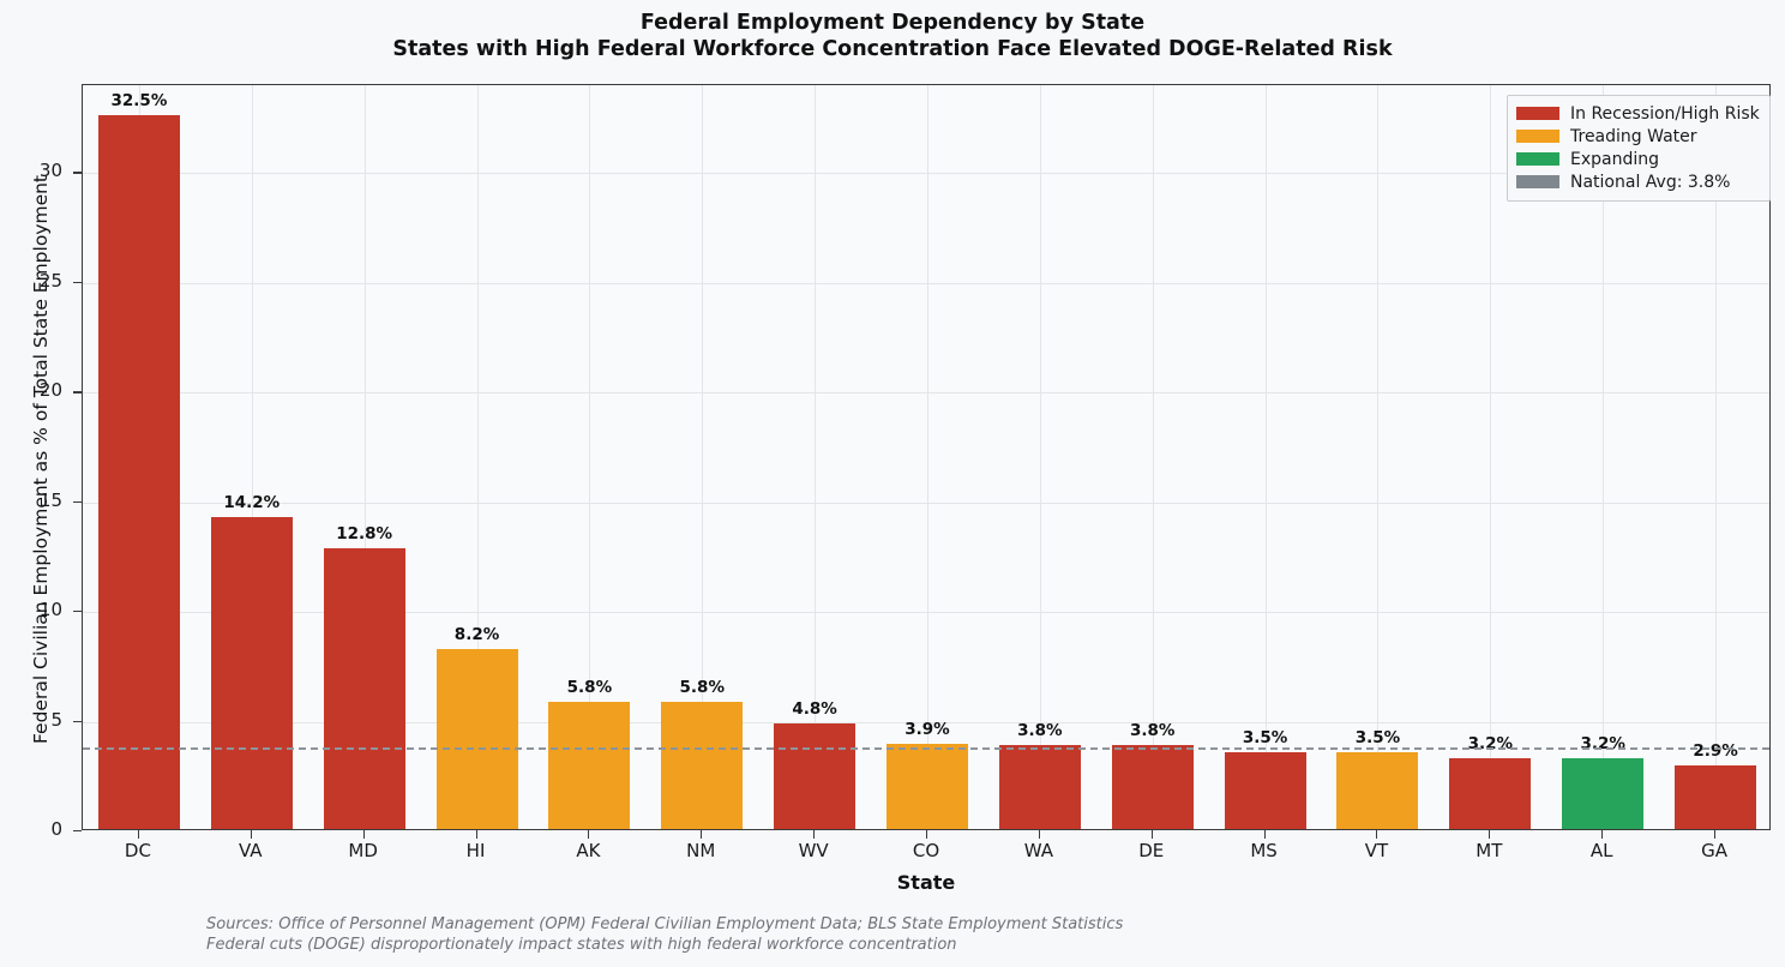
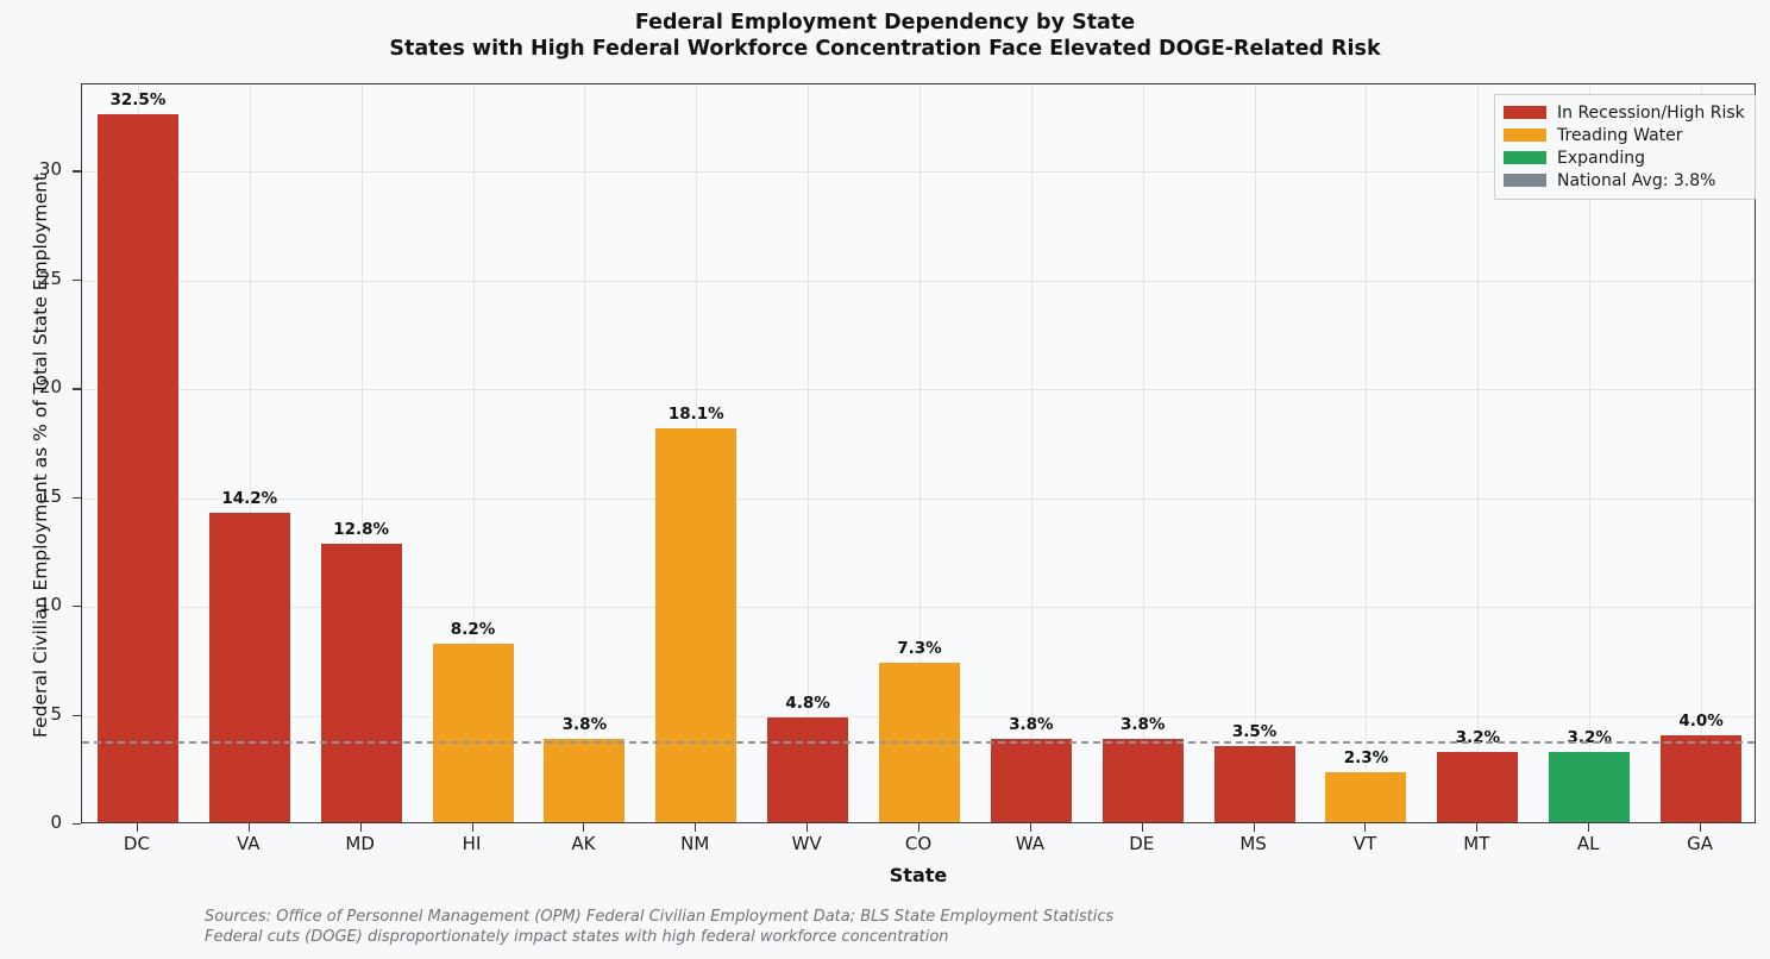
AK: 5.8% -> 3.8%
NM: 5.8% -> 18.1%
CO: 3.9% -> 7.3%
VT: 3.5% -> 2.3%
GA: 2.9% -> 4.0%
